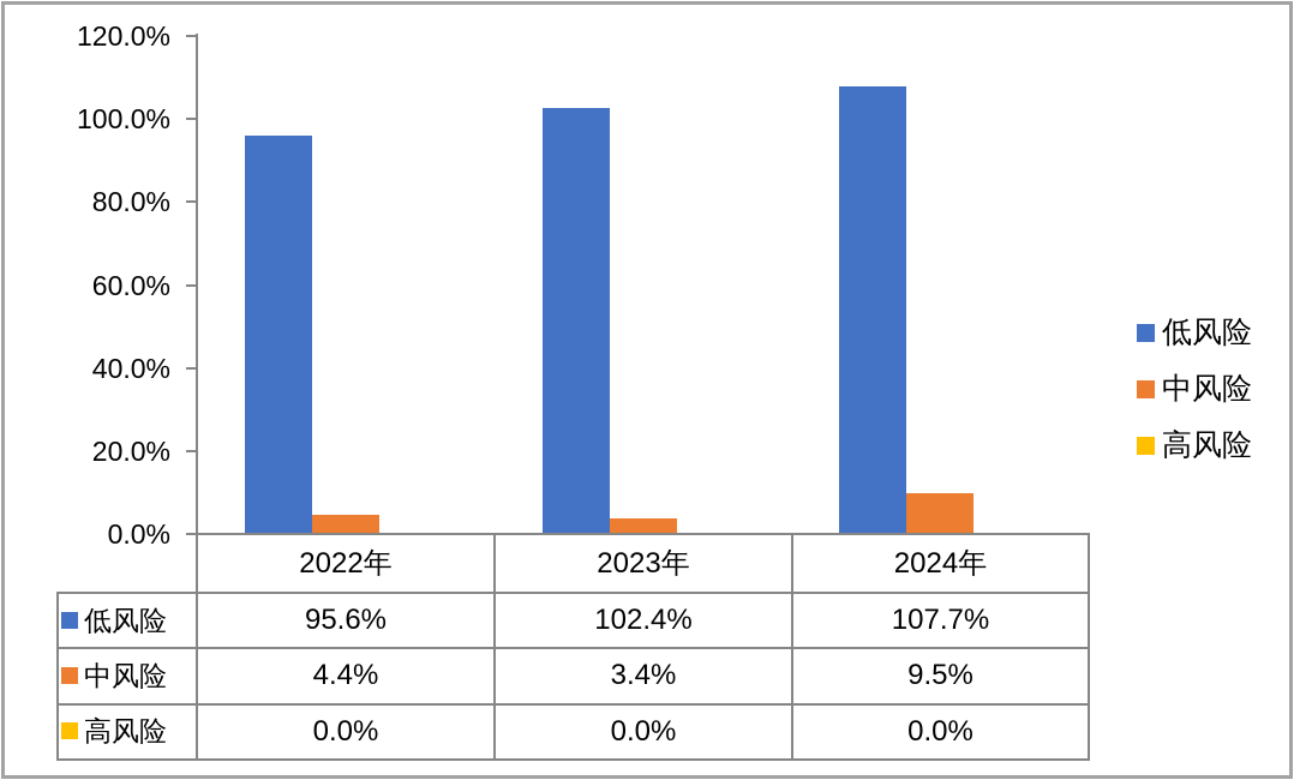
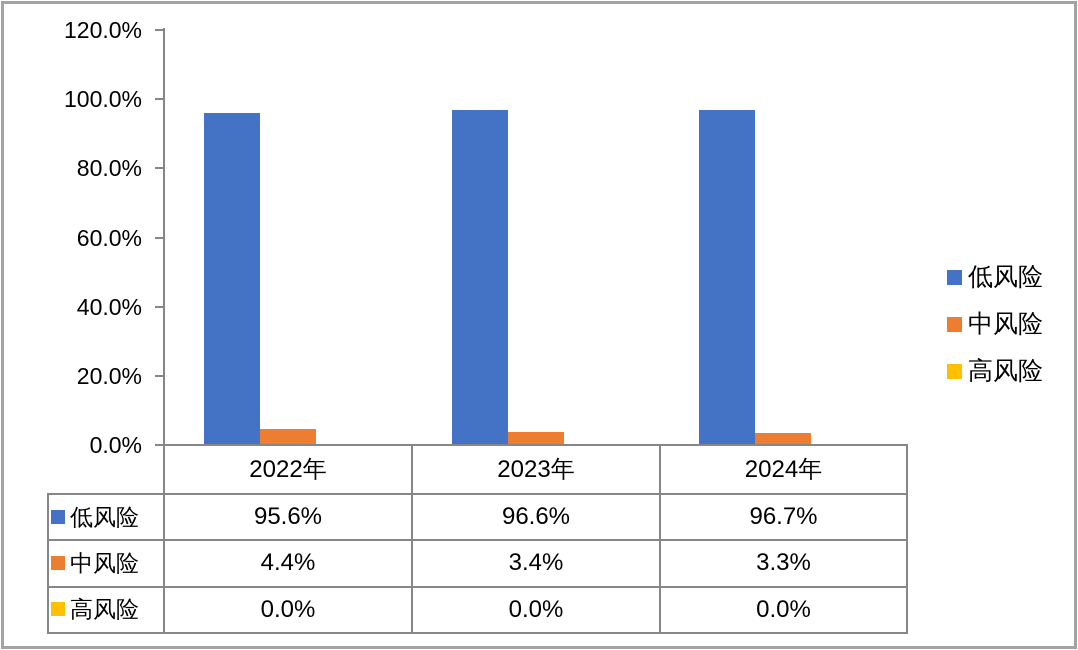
低风险/2023年: 102.4% -> 96.6%
低风险/2024年: 107.7% -> 96.7%
中风险/2024年: 9.5% -> 3.3%
